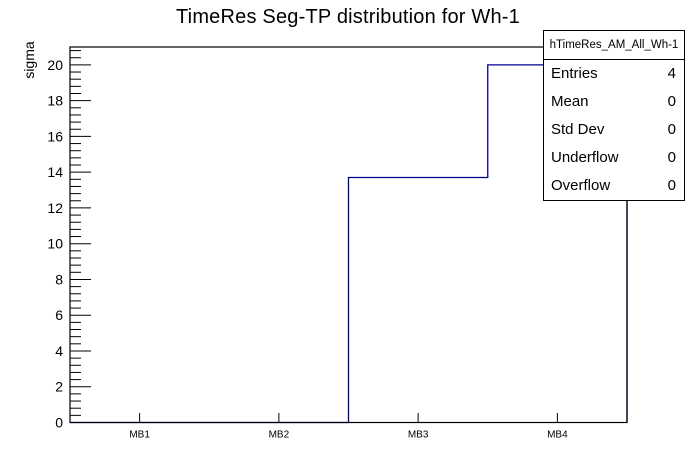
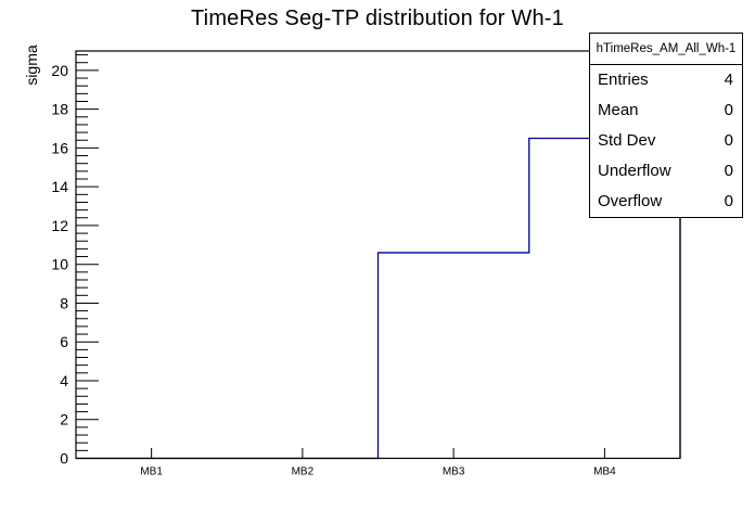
MB3: 13.7 -> 10.6
MB4: 20.0 -> 16.5
